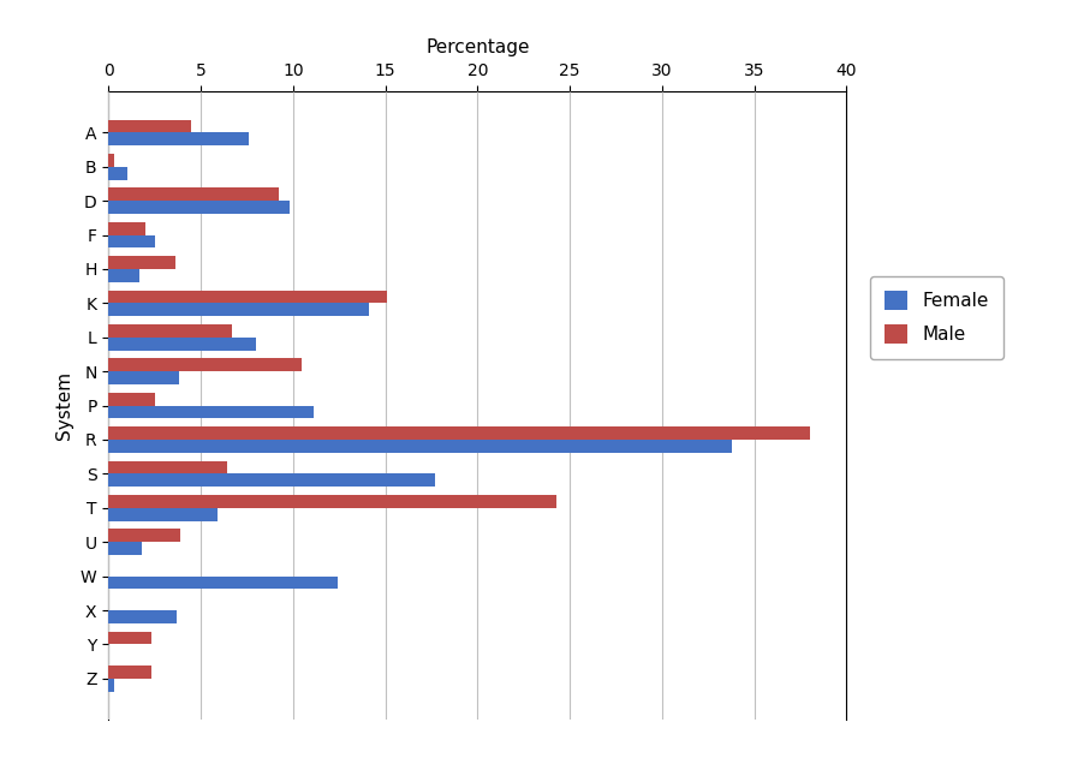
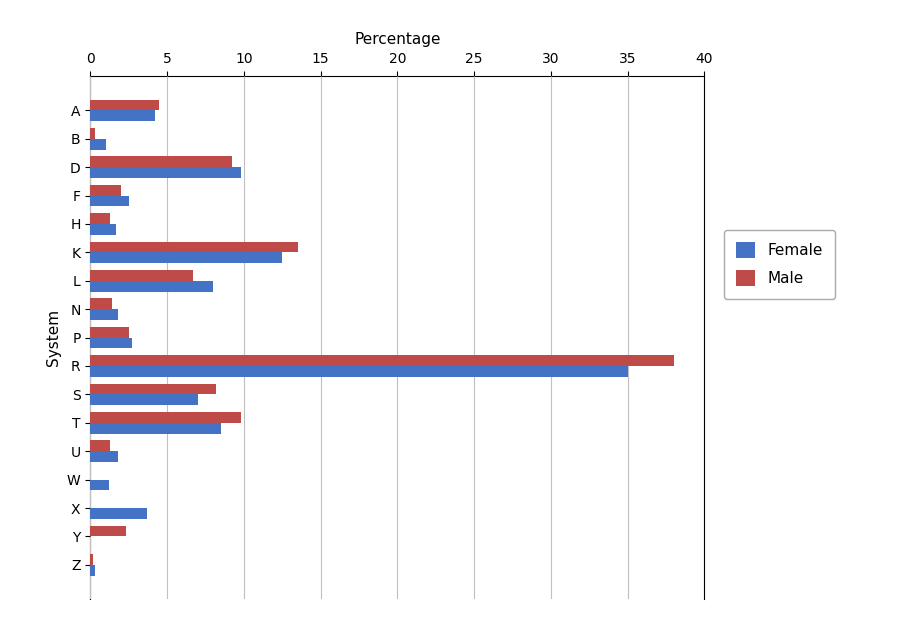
Female/A: 7.6 -> 4.2
Male/H: 3.6 -> 1.3
Male/K: 15.1 -> 13.5
Female/K: 14.1 -> 12.5
Male/N: 10.5 -> 1.4
Female/N: 3.8 -> 1.8
Female/P: 11.1 -> 2.7
Female/R: 33.8 -> 35.0
Male/S: 6.4 -> 8.2
Female/S: 17.7 -> 7.0
Male/T: 24.3 -> 9.8
Female/T: 5.9 -> 8.5
Male/U: 3.9 -> 1.3
Female/W: 12.4 -> 1.2
Male/Z: 2.3 -> 0.2
